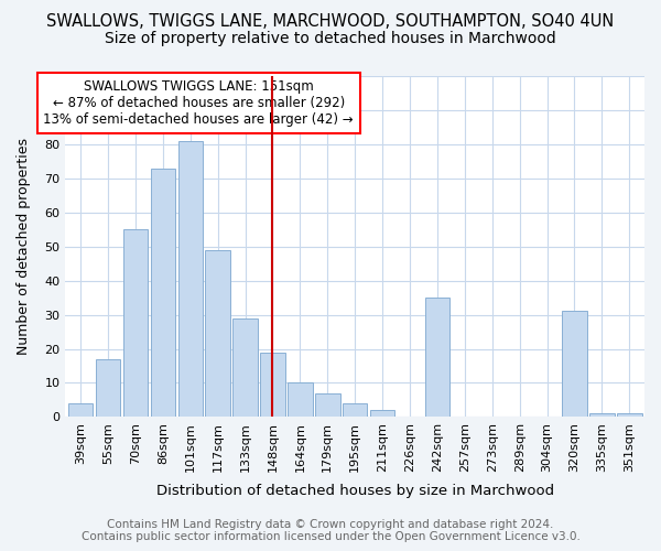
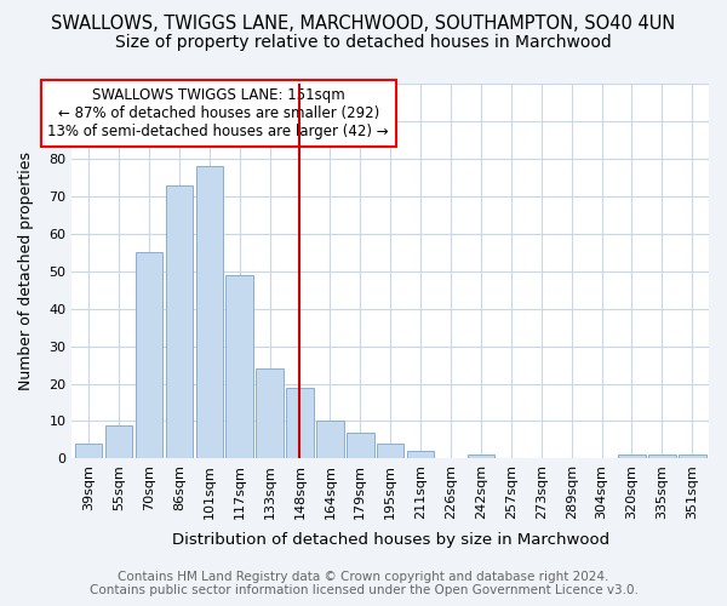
55sqm: 17 -> 9
101sqm: 81 -> 78
133sqm: 29 -> 24
242sqm: 35 -> 1
320sqm: 31 -> 1
